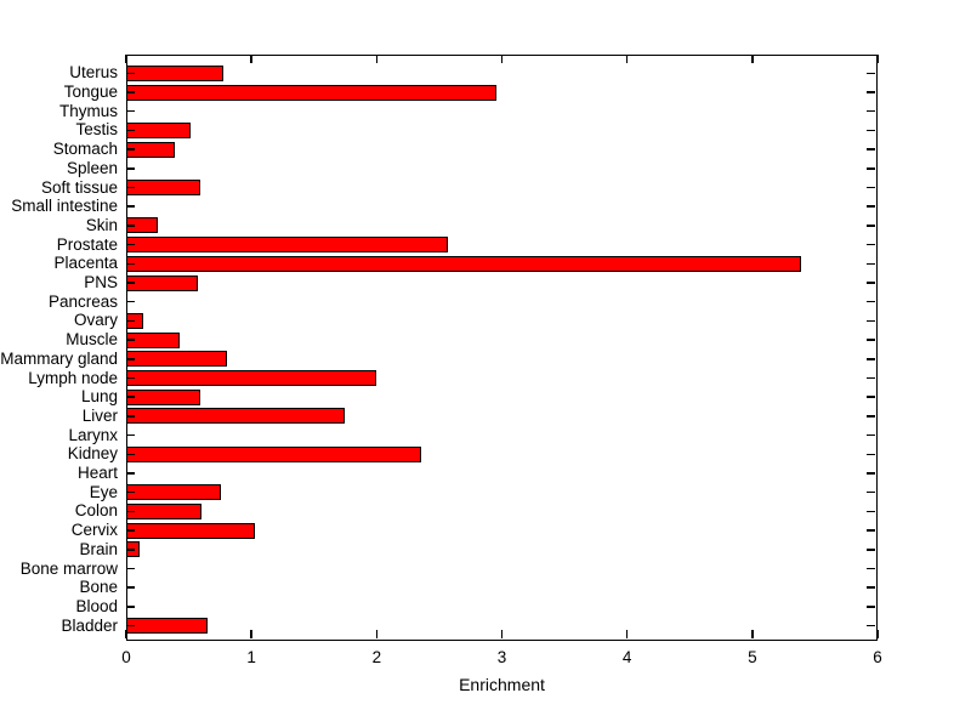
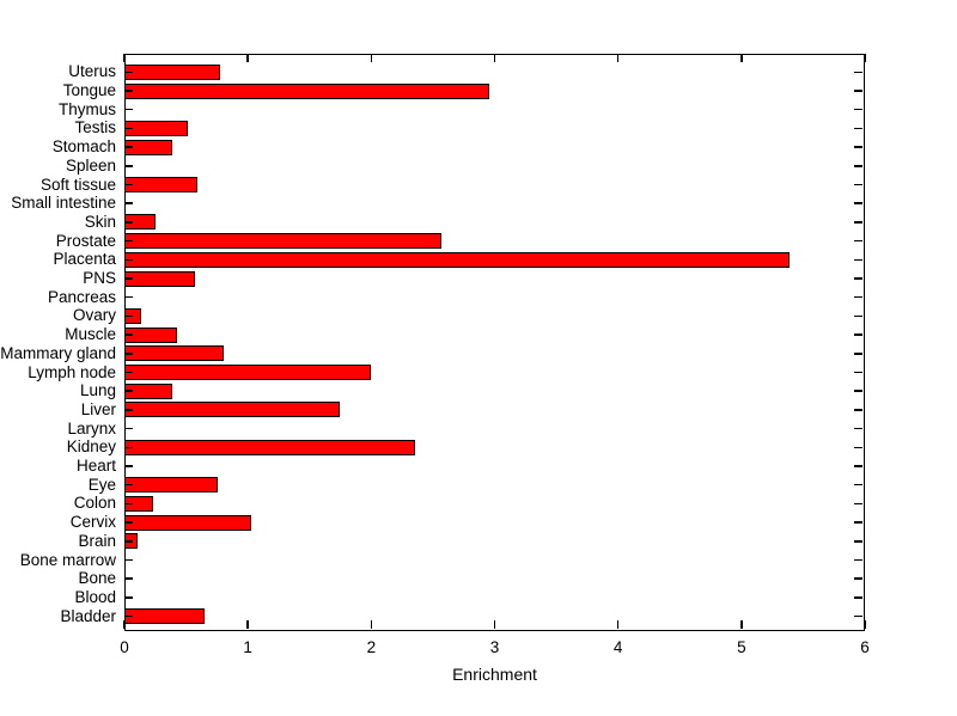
Lung: 0.59 -> 0.39
Colon: 0.60 -> 0.23
